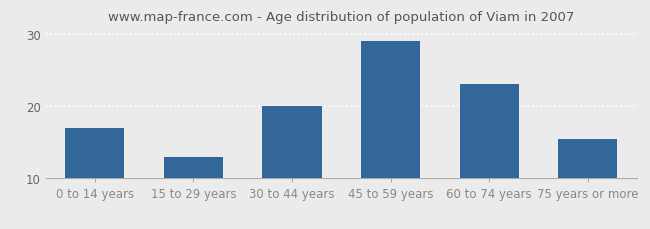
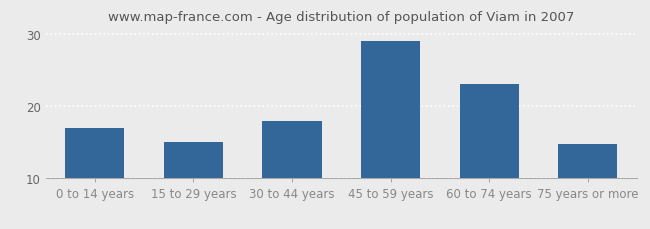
15 to 29 years: 13.0 -> 15.0
30 to 44 years: 20.0 -> 18.0
75 years or more: 15.5 -> 14.8
